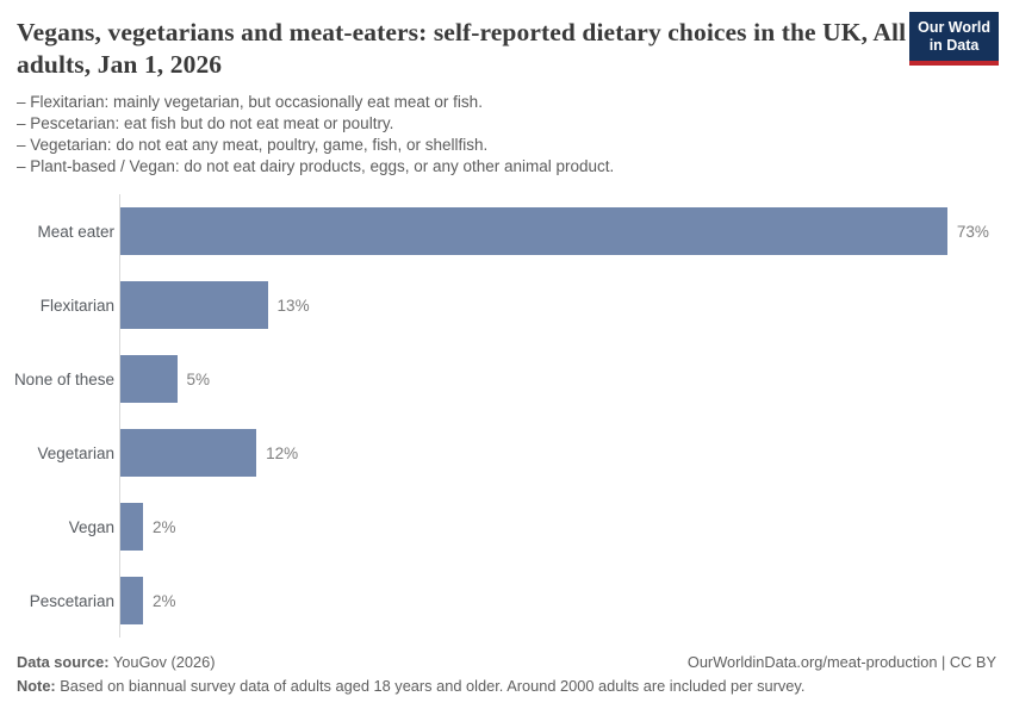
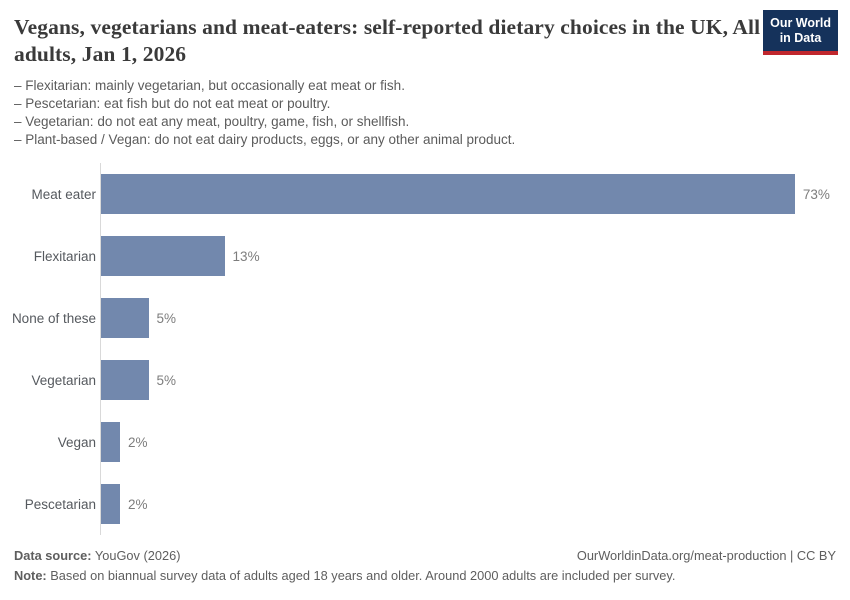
Vegetarian: 12% -> 5%
